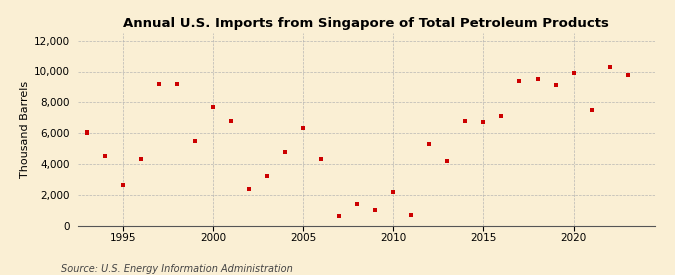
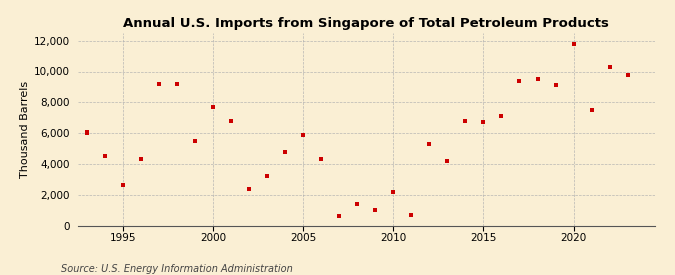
2005: 6,300 -> 5,900
2020: 9,900 -> 11,800
